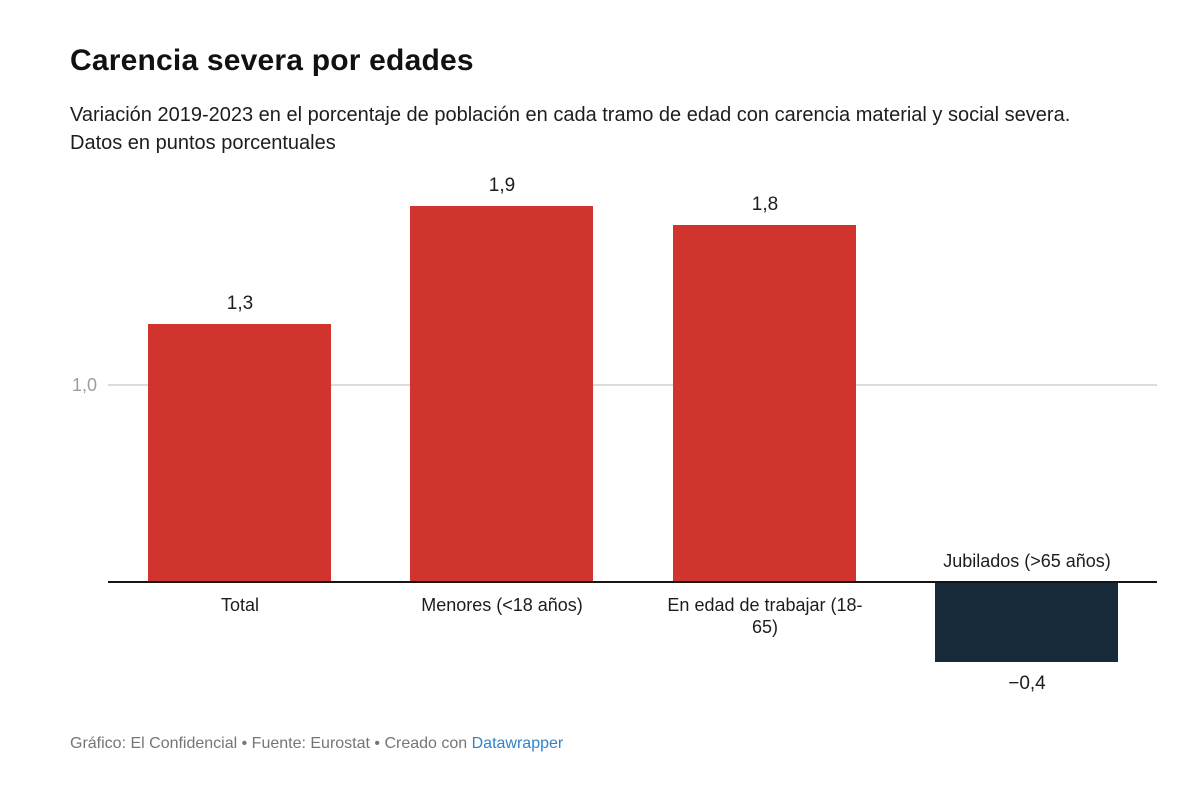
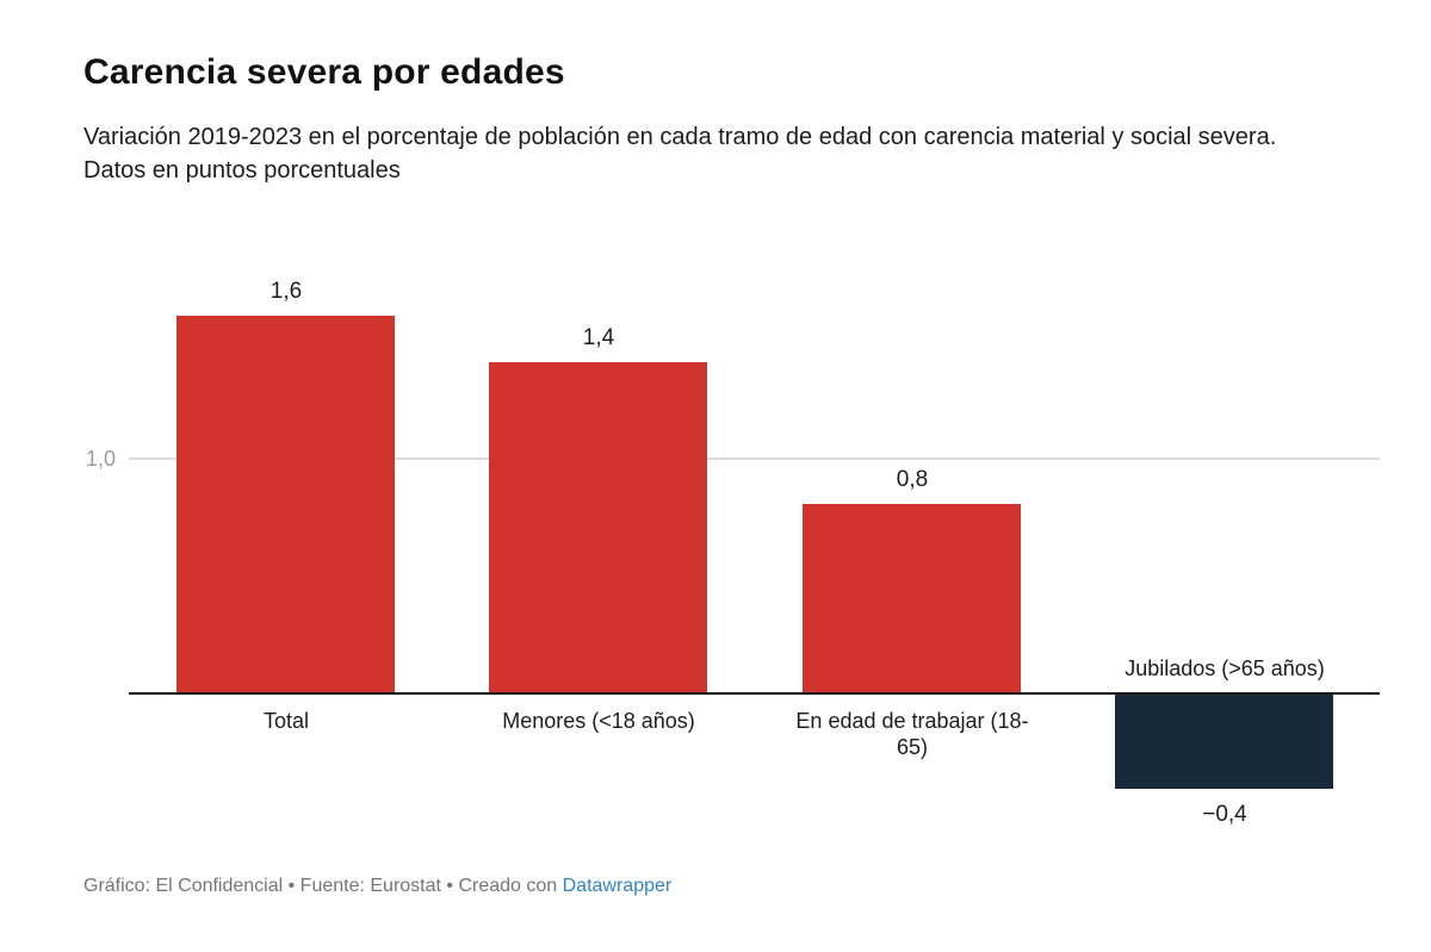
Total: 1,3 -> 1,6
Menores (<18 años): 1,9 -> 1,4
En edad de trabajar (18-65): 1,8 -> 0,8
